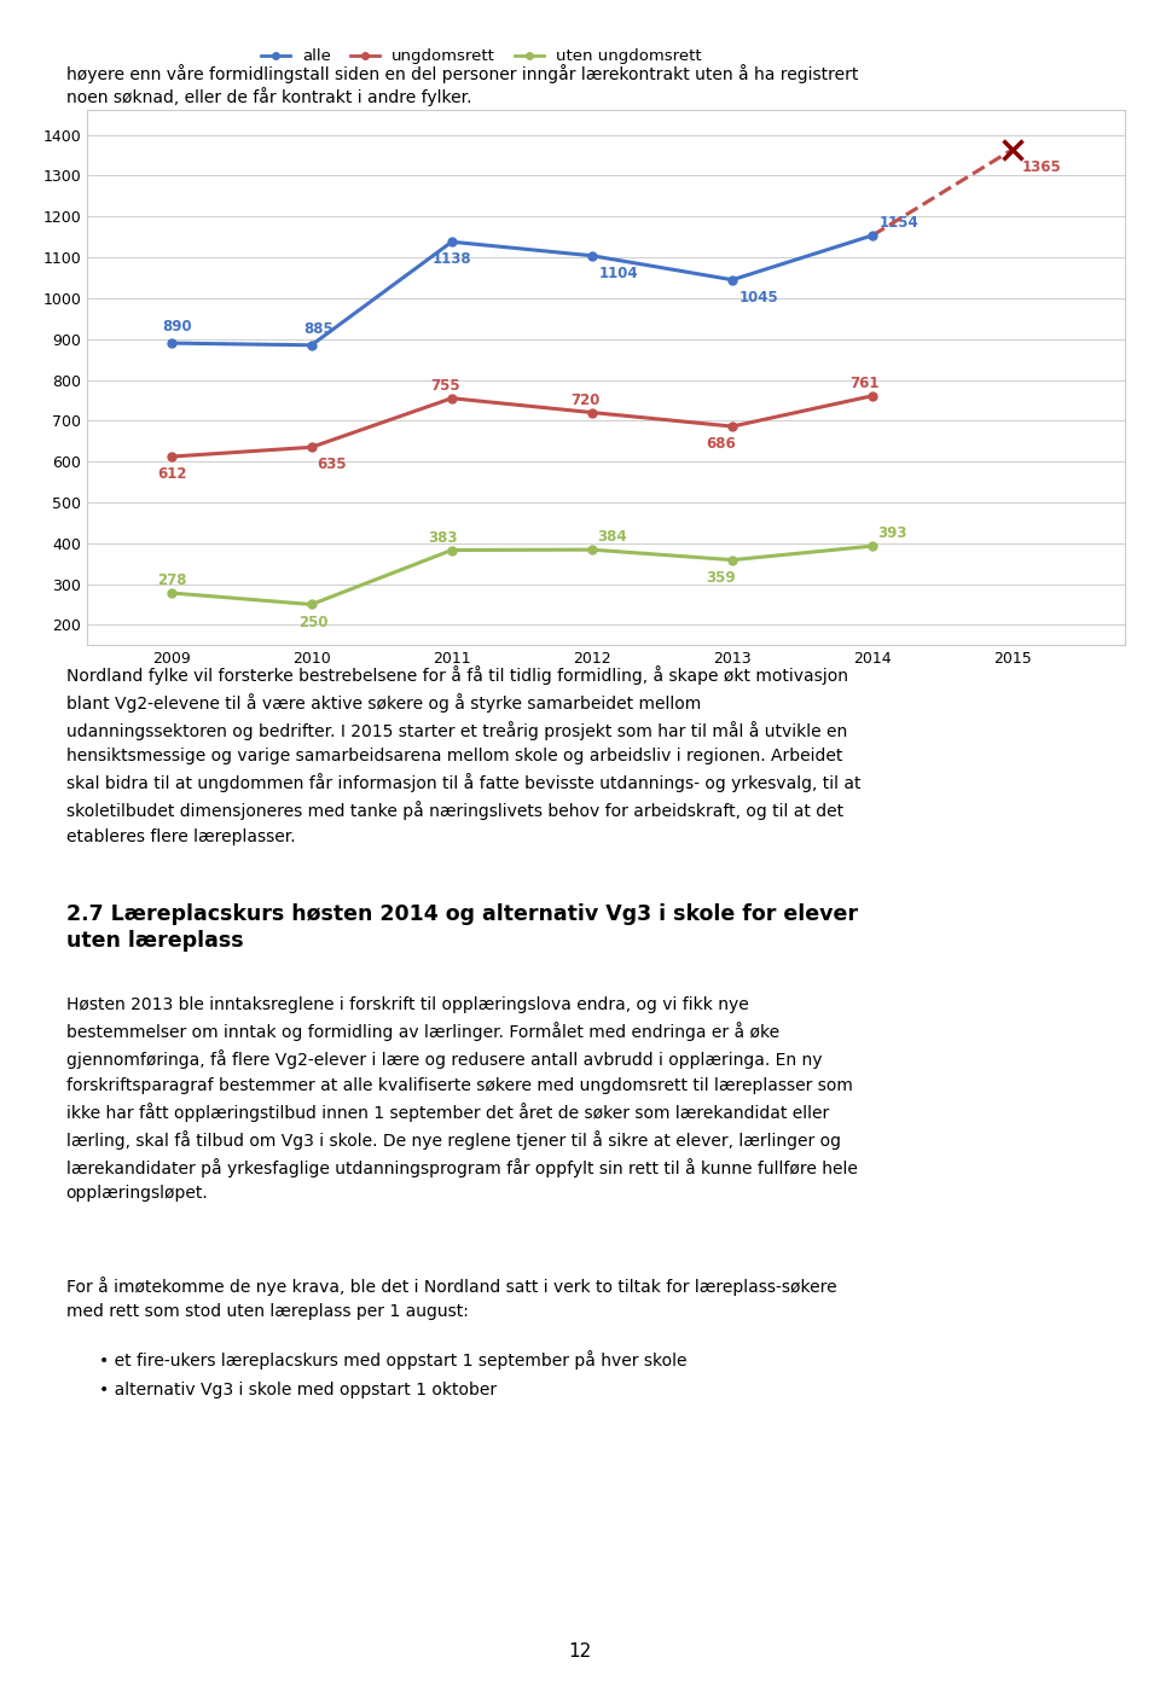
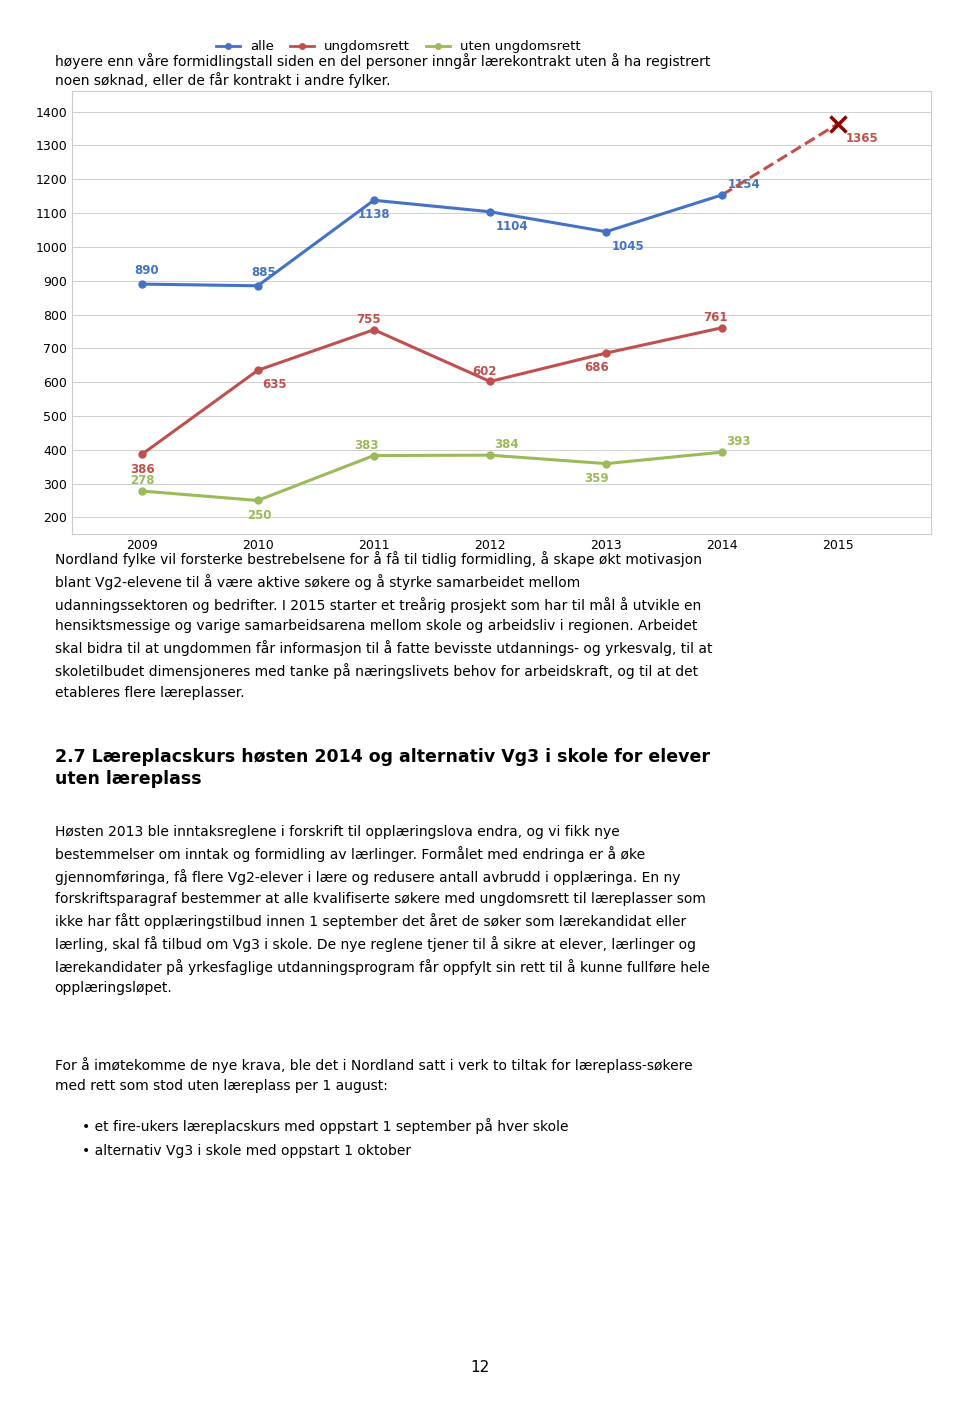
ungdomsrett/2009: 612 -> 386
ungdomsrett/2012: 720 -> 602
